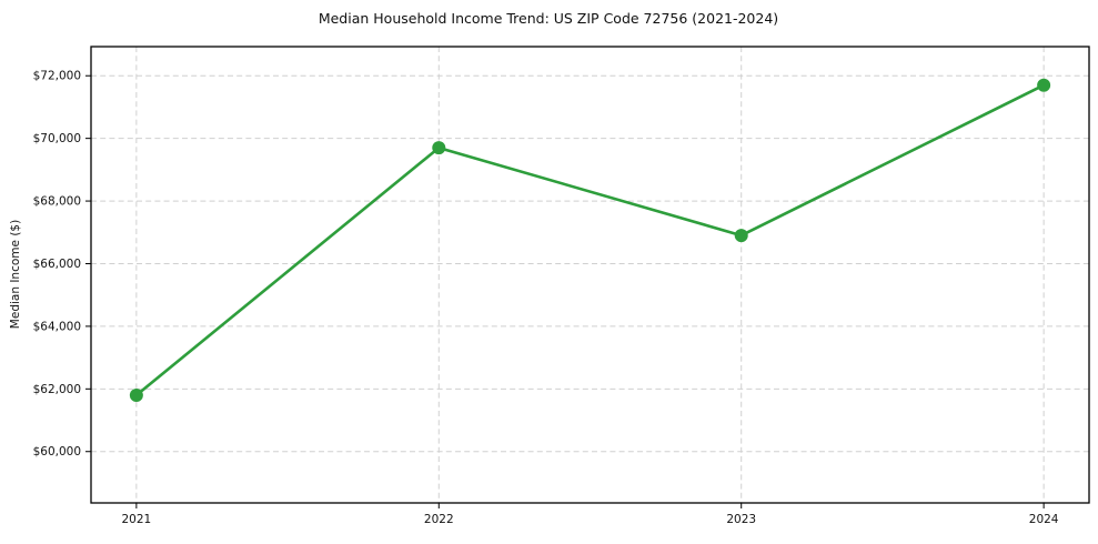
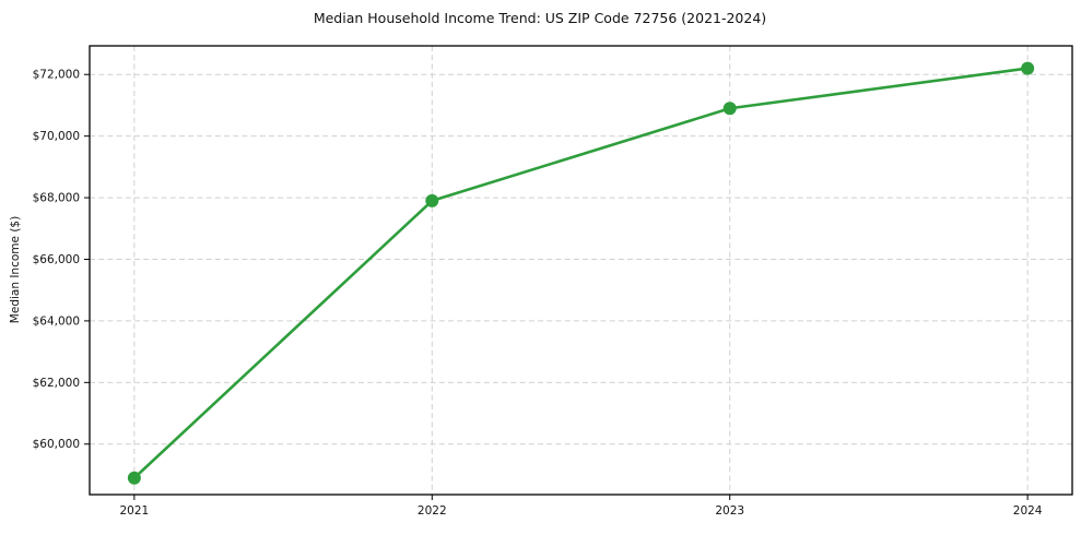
2021: $61800 -> $58900
2022: $69700 -> $67900
2023: $66900 -> $70900
2024: $71700 -> $72200
